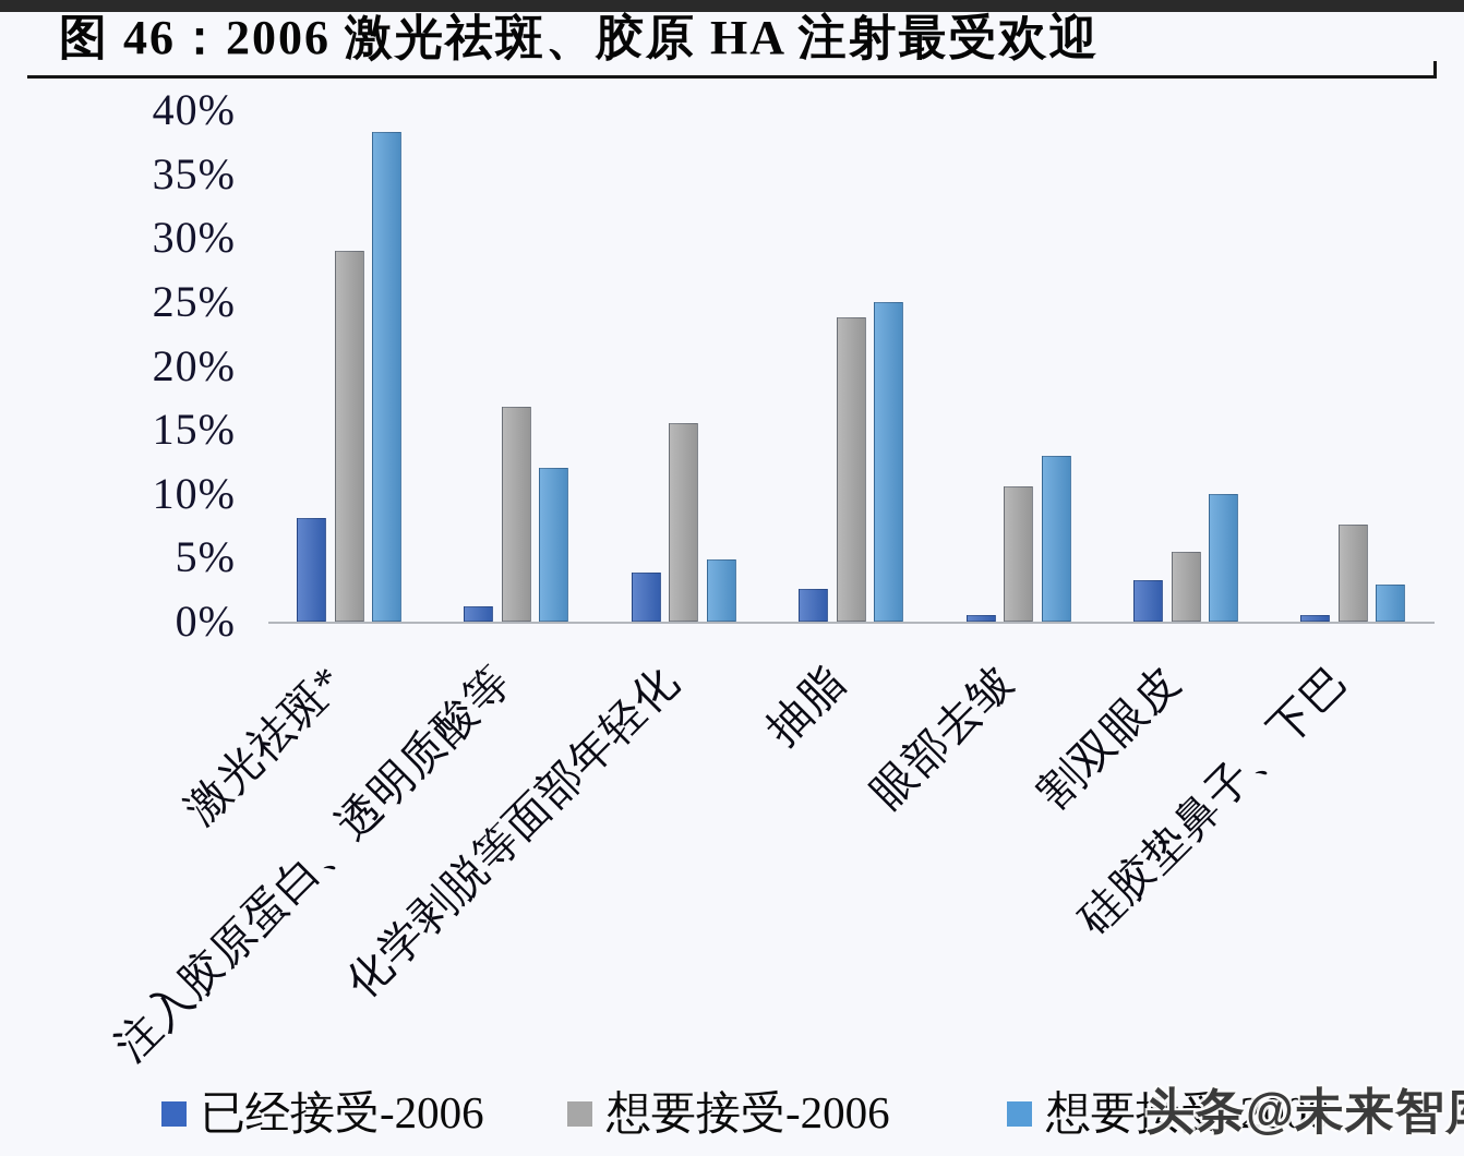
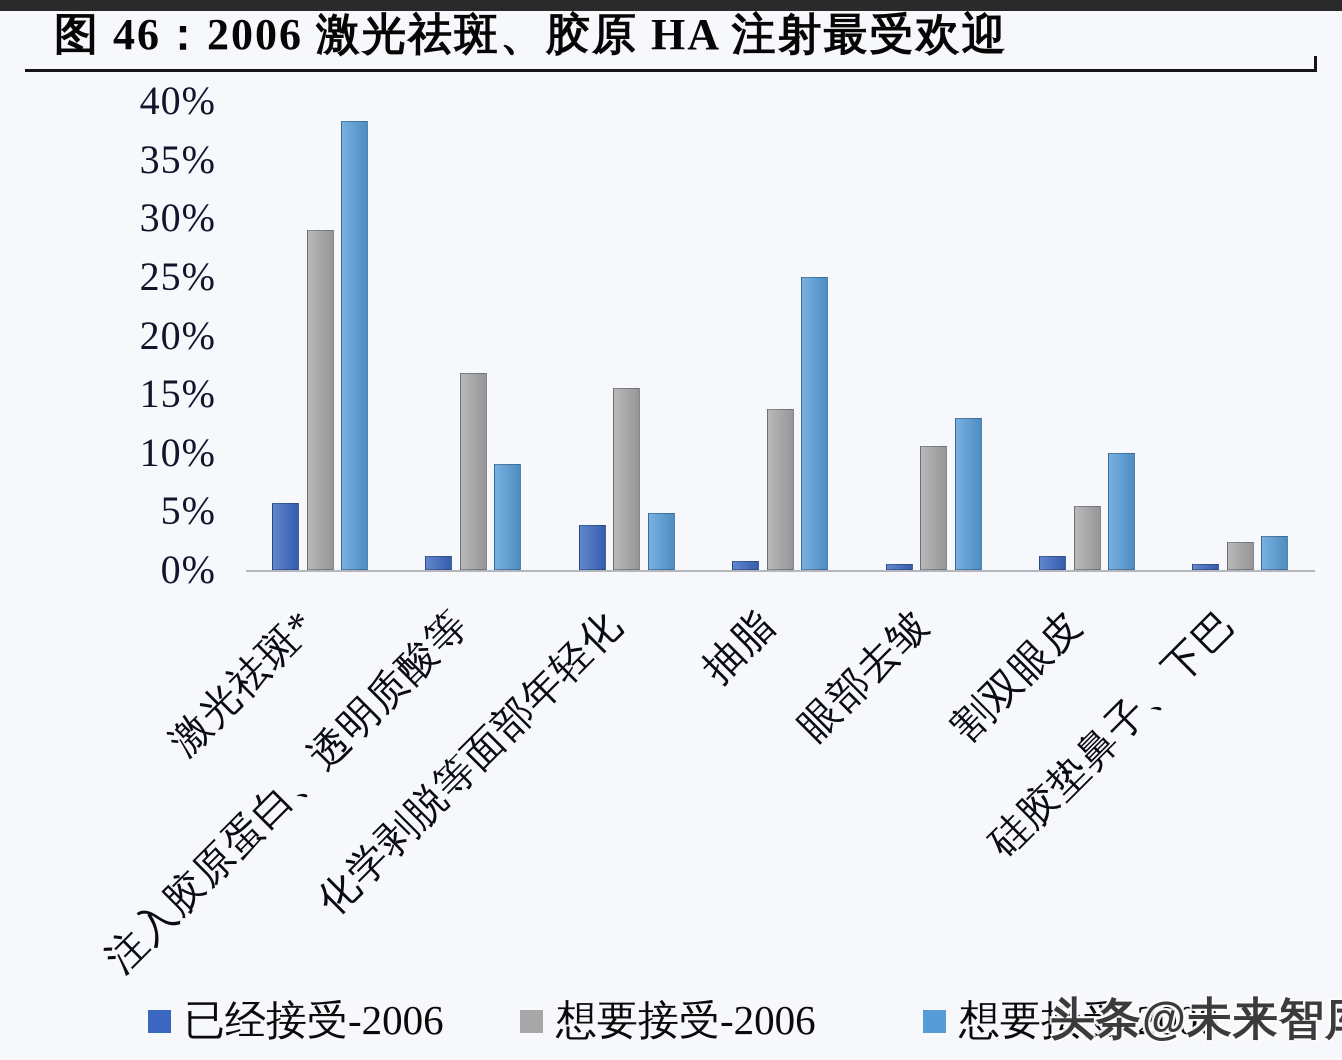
已经接受-2006/激光祛斑*: 8.1% -> 5.7%
想要接受-2000/注入胶原蛋白、透明质酸等: 12.0% -> 9.0%
已经接受-2006/抽脂: 2.6% -> 0.8%
想要接受-2006/抽脂: 23.8% -> 13.7%
已经接受-2006/割双眼皮: 3.2% -> 1.2%
想要接受-2006/硅胶垫鼻子、下巴: 7.6% -> 2.4%
